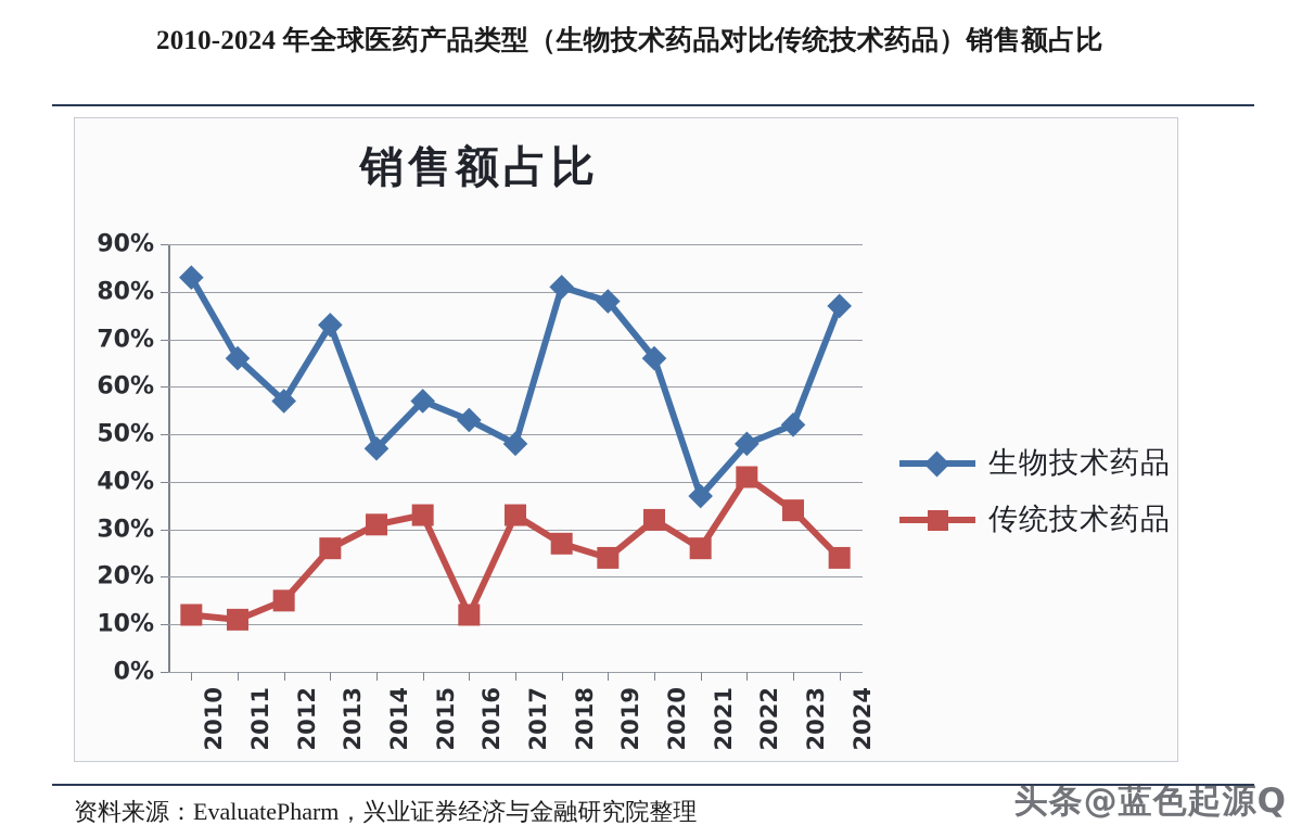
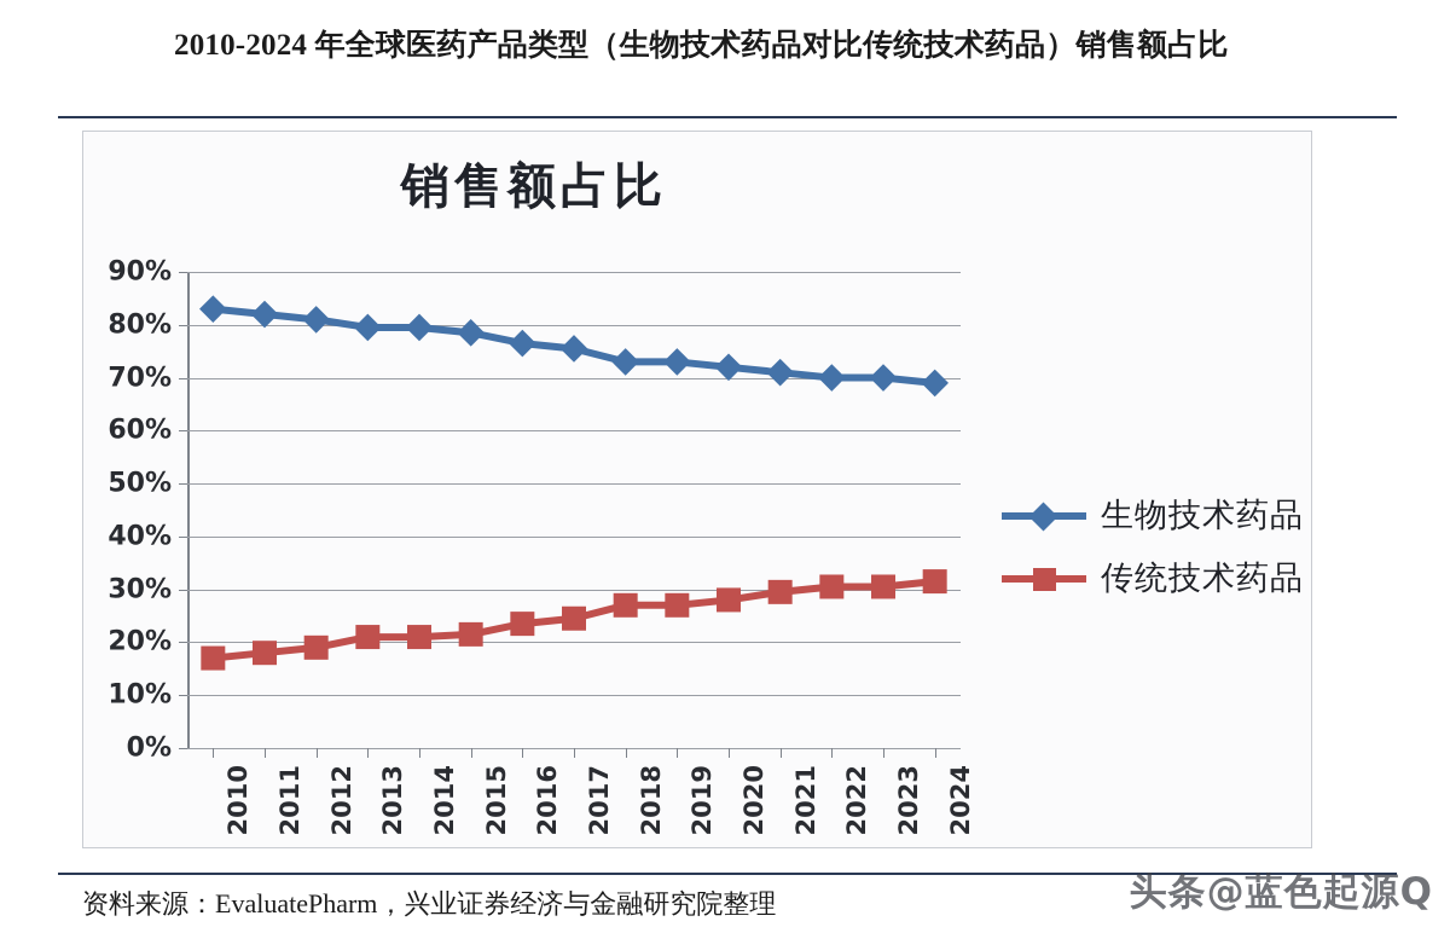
传统技术药品/2010: 12% -> 17%
生物技术药品/2011: 66% -> 82%
传统技术药品/2011: 11% -> 18%
生物技术药品/2012: 57% -> 81%
传统技术药品/2012: 15% -> 19%
生物技术药品/2013: 73% -> 80%
传统技术药品/2013: 26% -> 21%
生物技术药品/2014: 47% -> 80%
传统技术药品/2014: 31% -> 21%
生物技术药品/2015: 57% -> 78%
传统技术药品/2015: 33% -> 22%
生物技术药品/2016: 53% -> 76%
传统技术药品/2016: 12% -> 24%
生物技术药品/2017: 48% -> 76%
传统技术药品/2017: 33% -> 24%
生物技术药品/2018: 81% -> 73%
生物技术药品/2019: 78% -> 73%
传统技术药品/2019: 24% -> 27%
生物技术药品/2020: 66% -> 72%
传统技术药品/2020: 32% -> 28%
生物技术药品/2021: 37% -> 71%
传统技术药品/2021: 26% -> 30%
生物技术药品/2022: 48% -> 70%
传统技术药品/2022: 41% -> 30%
生物技术药品/2023: 52% -> 70%
传统技术药品/2023: 34% -> 30%
生物技术药品/2024: 77% -> 69%
传统技术药品/2024: 24% -> 32%
